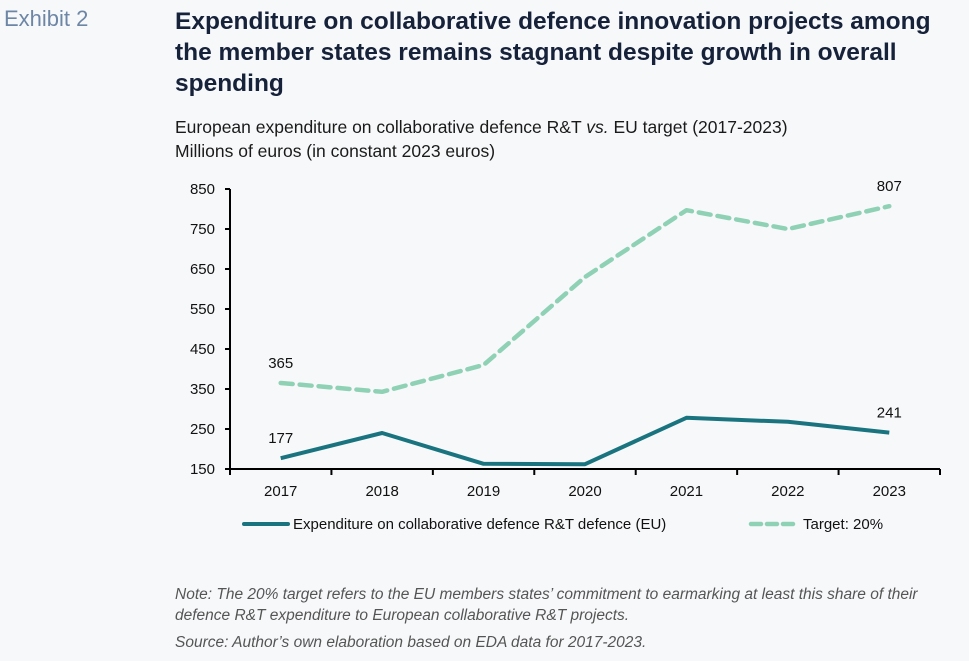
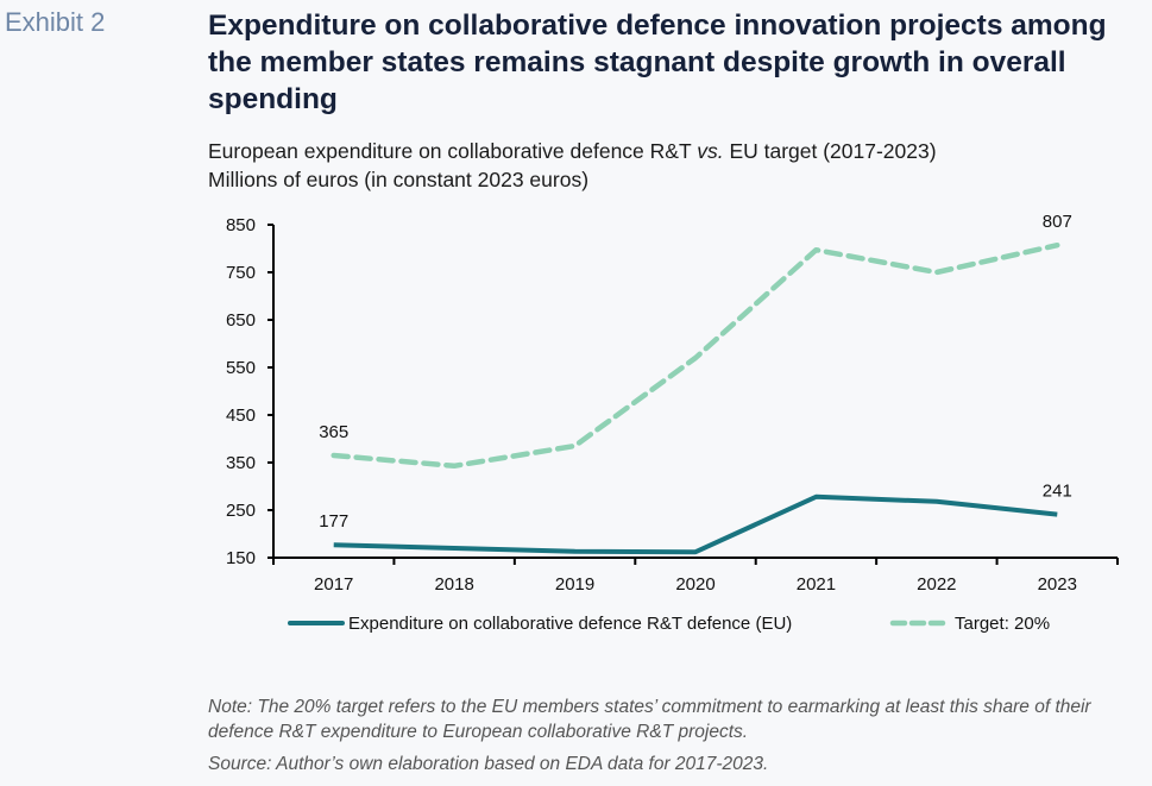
Expenditure on collaborative defence R&T defence (EU)/2018: 240 -> 170
Target: 20%/2019: 410 -> 380
Target: 20%/2020: 630 -> 570
